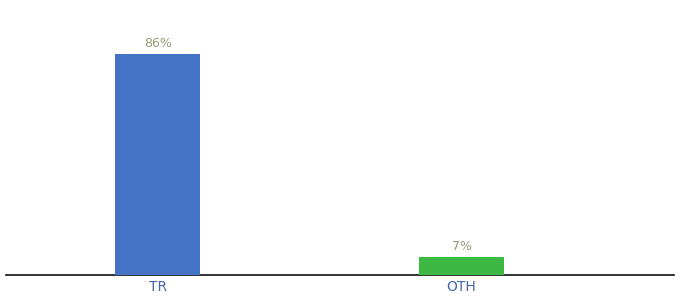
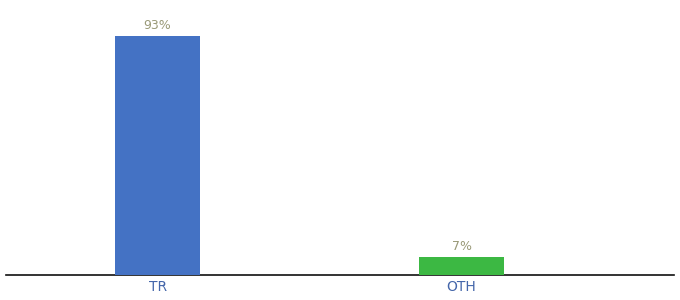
TR: 86% -> 93%
